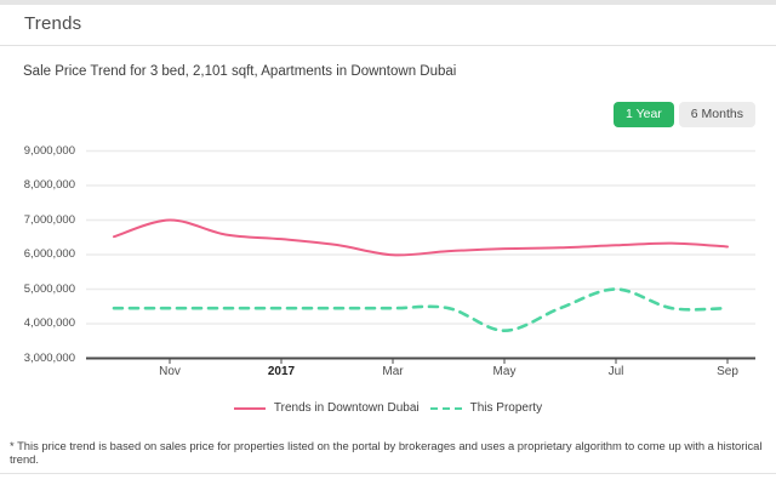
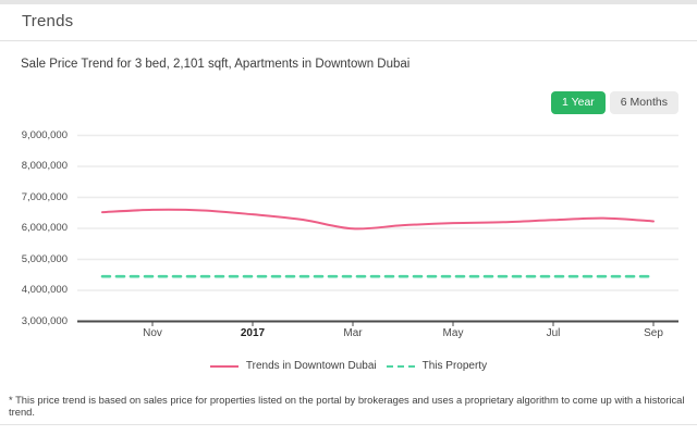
Trends in Downtown Dubai/Nov: 7000000 -> 6600000
This Property/May: 3800000 -> 4400000
This Property/Jul: 5000000 -> 4400000
